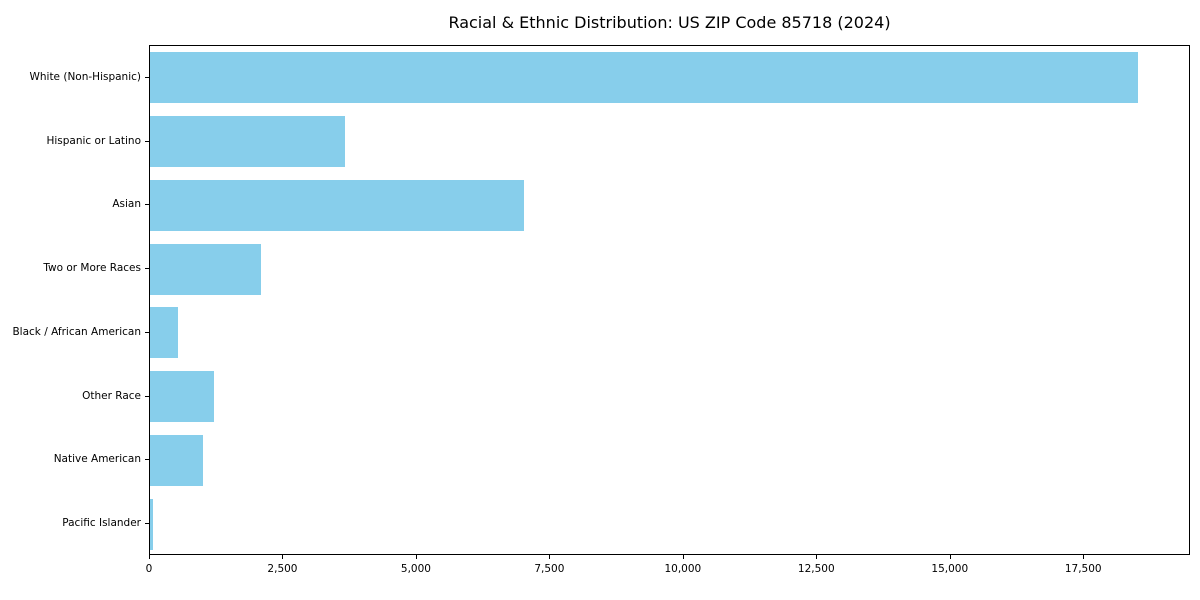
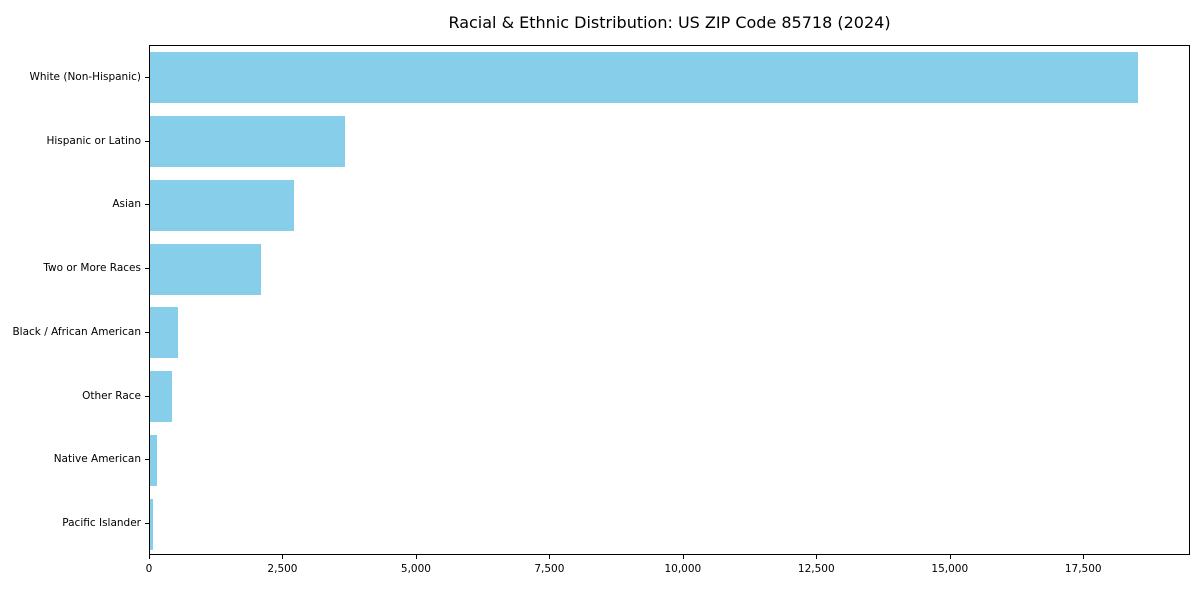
Asian: 7000 -> 2700
Other Race: 1200 -> 400
Native American: 1000 -> 100
